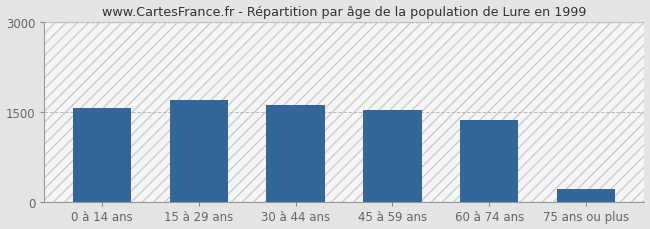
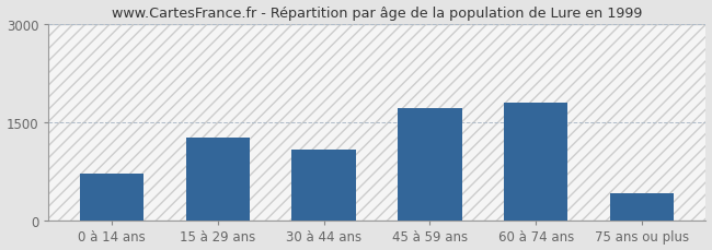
0 à 14 ans: 1570 -> 720
15 à 29 ans: 1700 -> 1260
30 à 44 ans: 1620 -> 1080
45 à 59 ans: 1530 -> 1720
60 à 74 ans: 1360 -> 1800
75 ans ou plus: 220 -> 420
